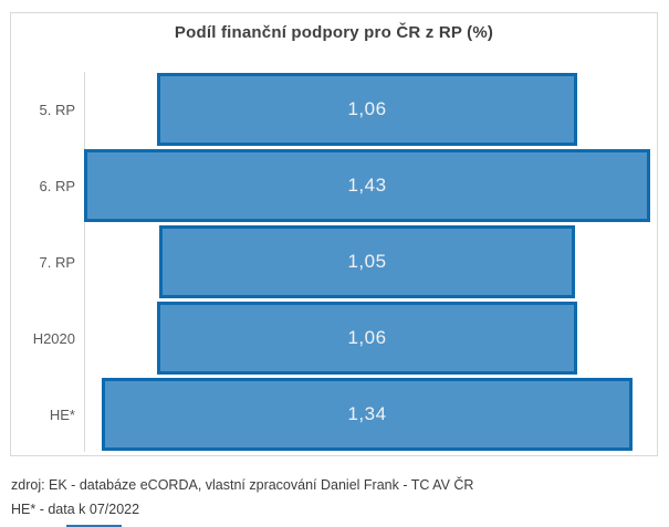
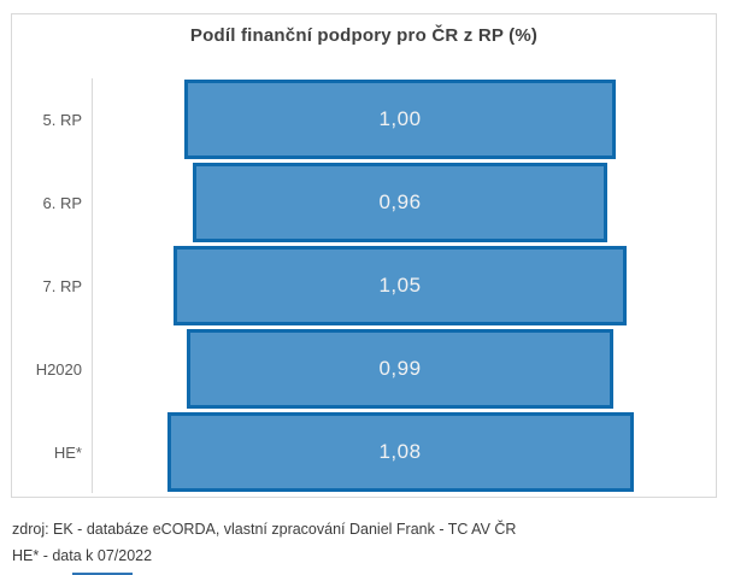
5. RP: 1,06 -> 1,00
6. RP: 1,43 -> 0,96
H2020: 1,06 -> 0,99
HE*: 1,34 -> 1,08
